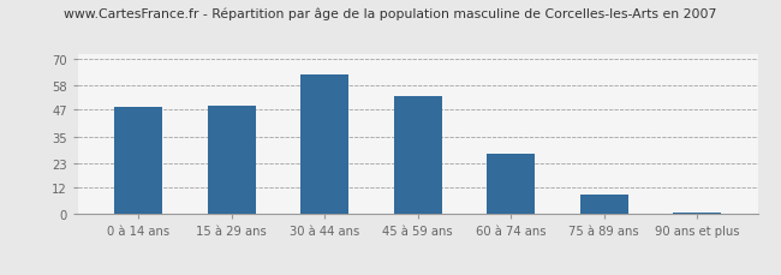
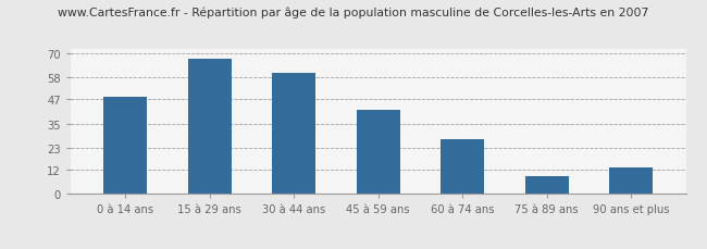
15 à 29 ans: 49 -> 67
30 à 44 ans: 63 -> 60
45 à 59 ans: 53 -> 42
90 ans et plus: 1 -> 13
